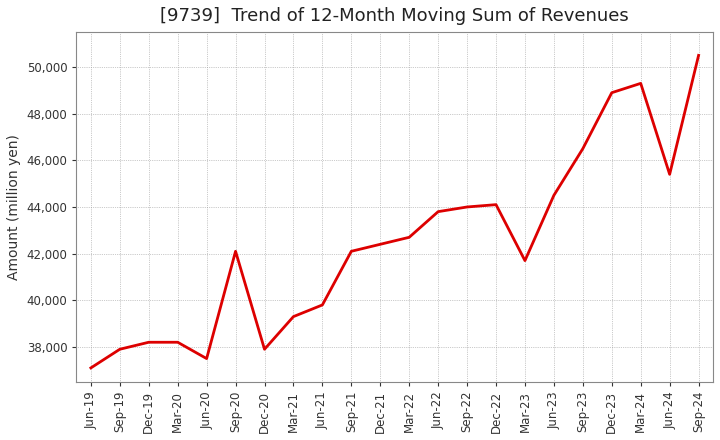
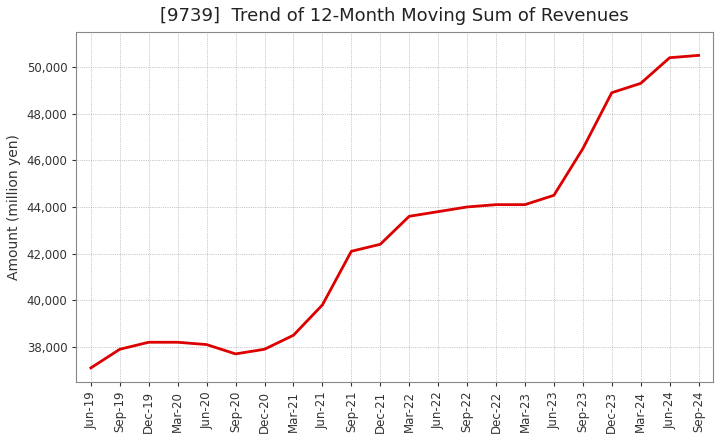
Jun-20: 37,500 -> 38,100
Sep-20: 42,100 -> 37,700
Mar-21: 39,300 -> 38,500
Mar-22: 42,700 -> 43,600
Mar-23: 41,700 -> 44,100
Jun-24: 45,400 -> 50,400
